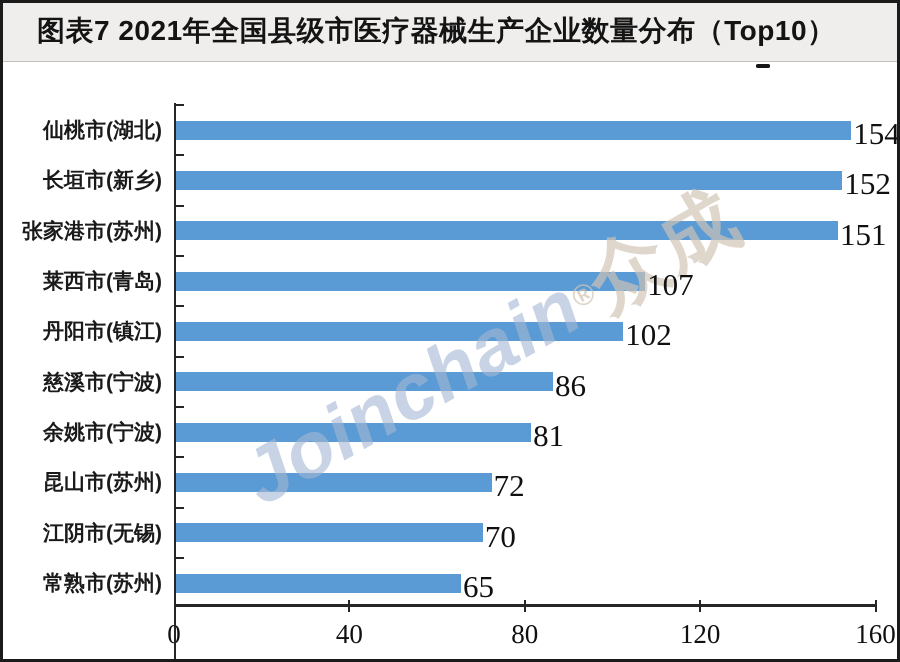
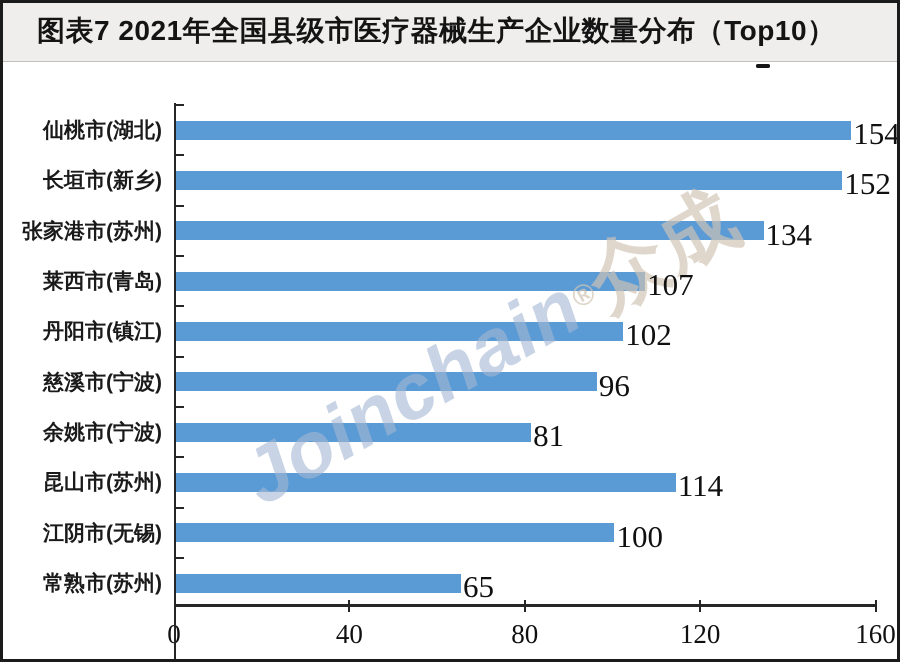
张家港市(苏州): 151 -> 134
慈溪市(宁波): 86 -> 96
昆山市(苏州): 72 -> 114
江阴市(无锡): 70 -> 100
